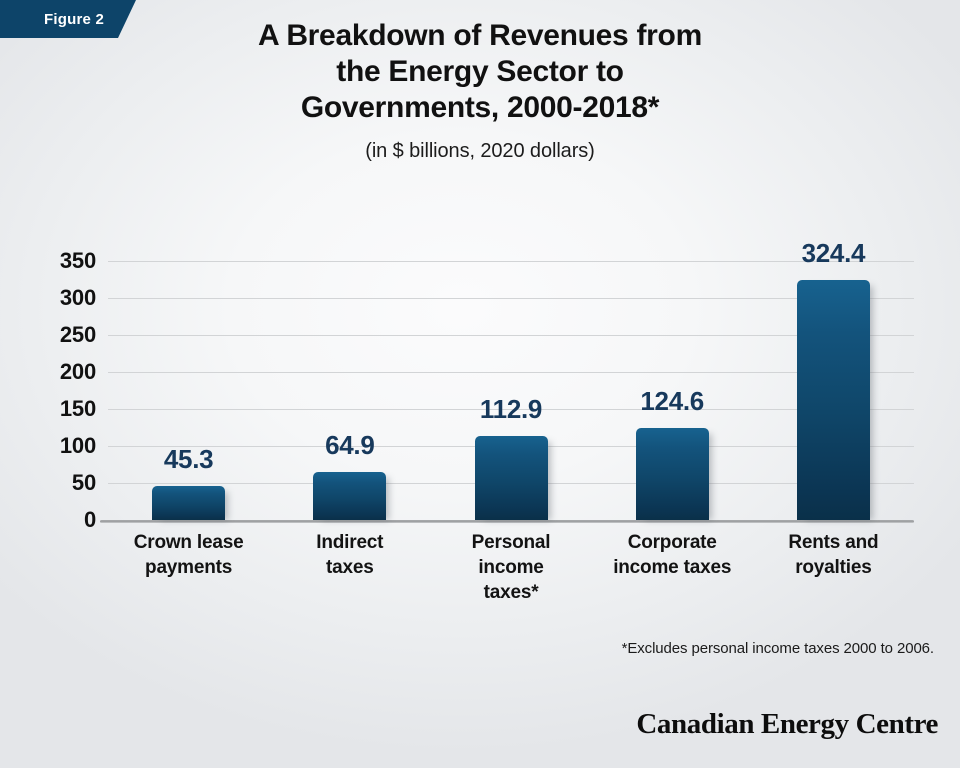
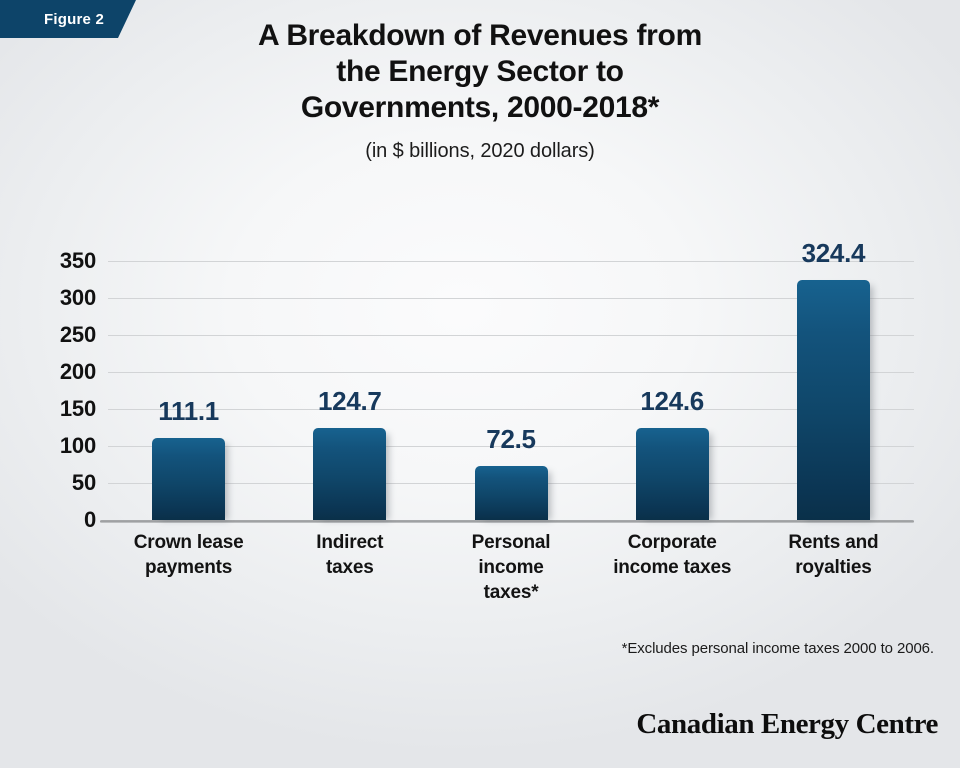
Crown lease payments: 45.3 -> 111.1
Indirect taxes: 64.9 -> 124.7
Personal income taxes*: 112.9 -> 72.5
